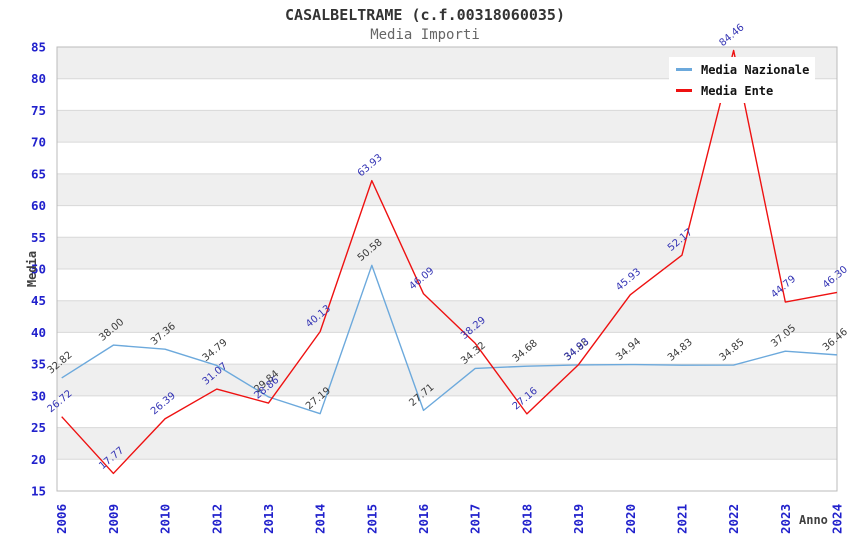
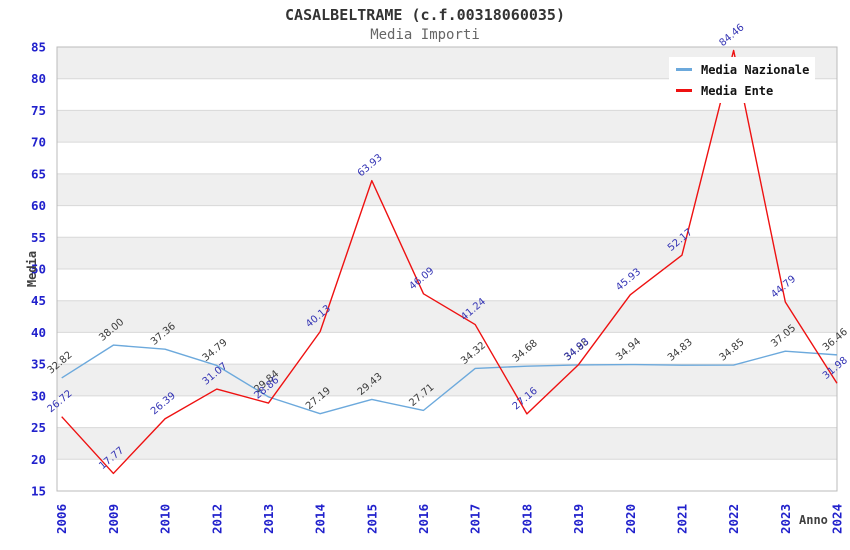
Media Nazionale/2015: 50.58 -> 29.43
Media Ente/2017: 38.29 -> 41.24
Media Ente/2024: 46.30 -> 31.98
